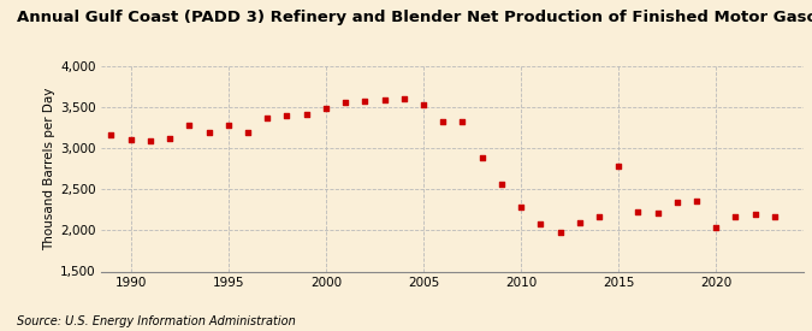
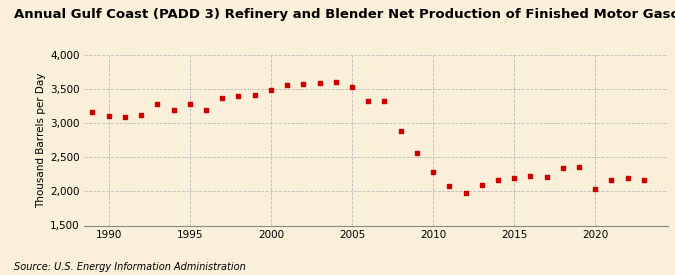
2015: 2,780 -> 2,200
